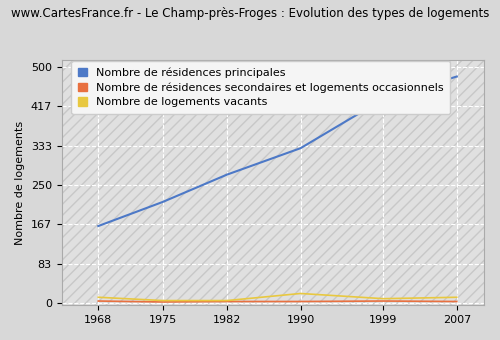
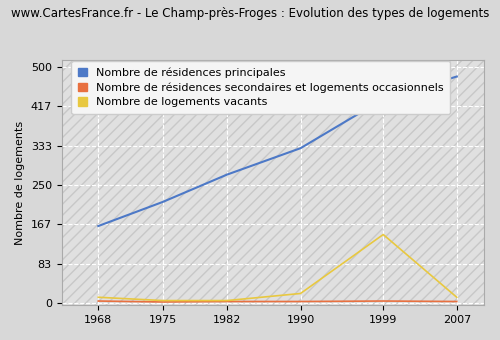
Nombre de logements vacants/1999: 9 -> 145
